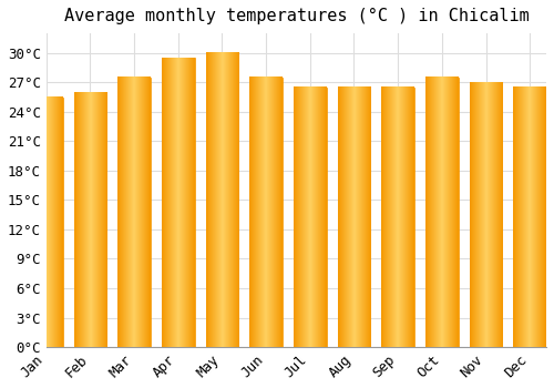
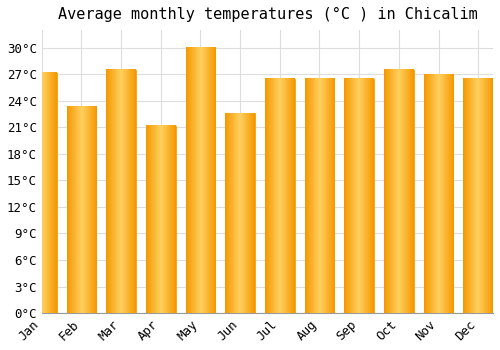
Jan: 25.5°C -> 27.2°C
Feb: 26.0°C -> 23.4°C
Apr: 29.5°C -> 21.2°C
Jun: 27.5°C -> 22.6°C
